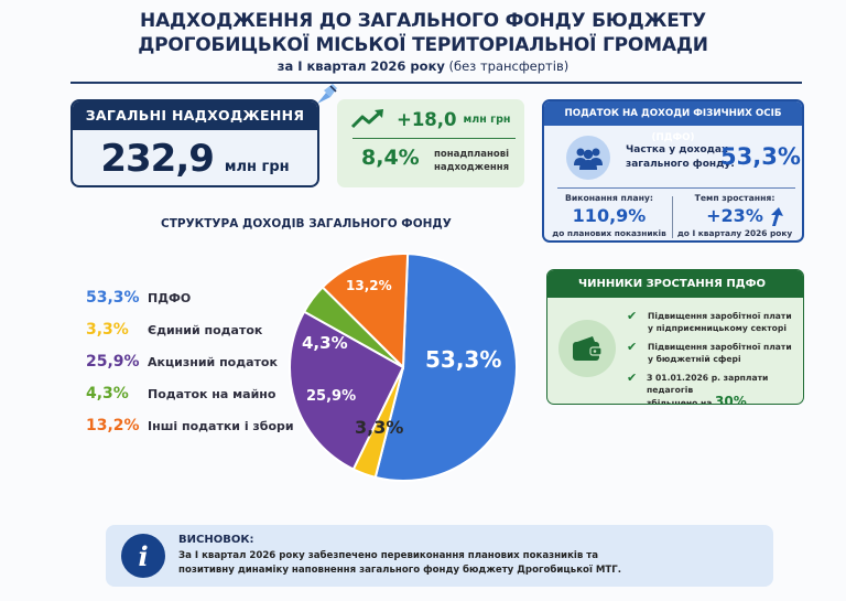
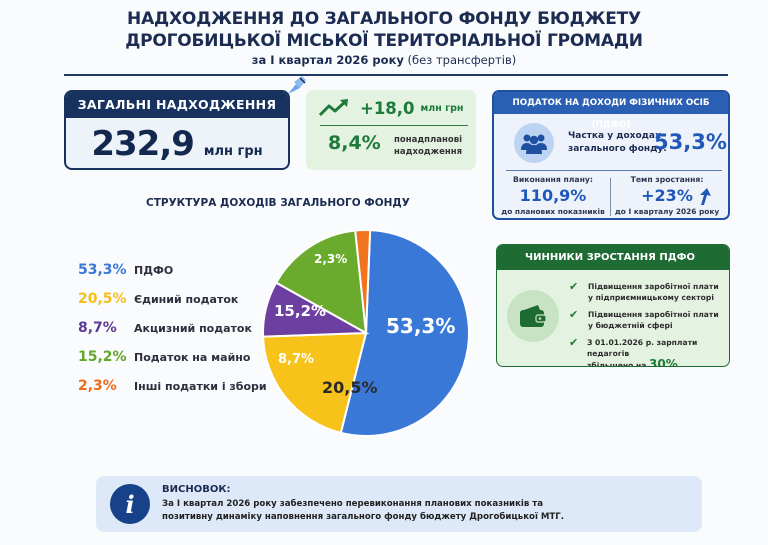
Єдиний податок: 3,3% -> 20,5%
Акцизний податок: 25,9% -> 8,7%
Податок на майно: 4,3% -> 15,2%
Інші податки і збори: 13,2% -> 2,3%
